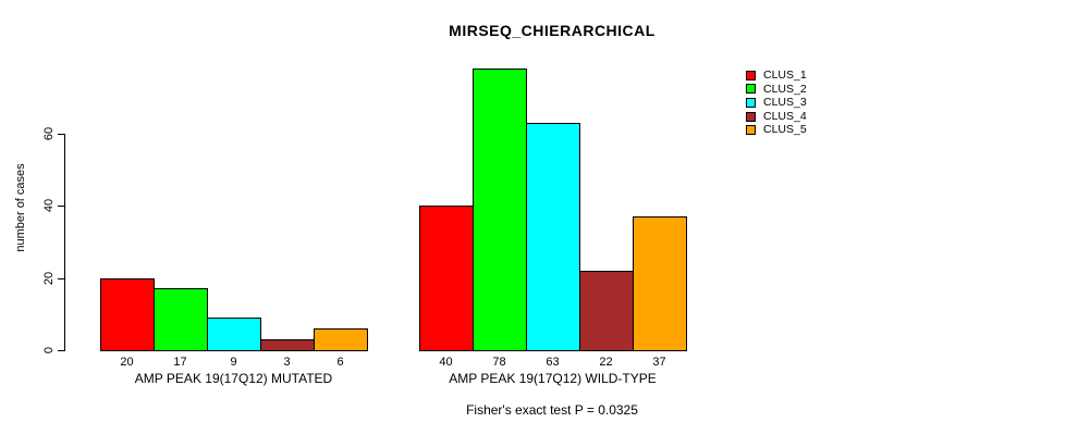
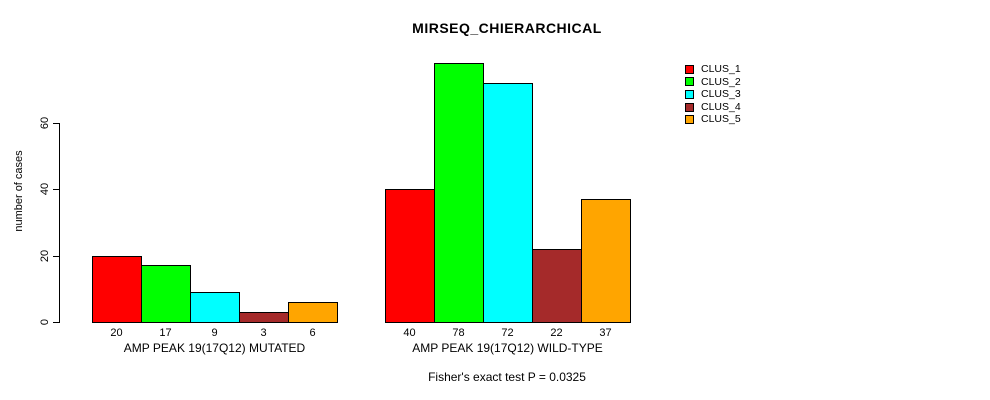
CLUS_3/AMP PEAK 19(17Q12) WILD-TYPE: 63 -> 72
